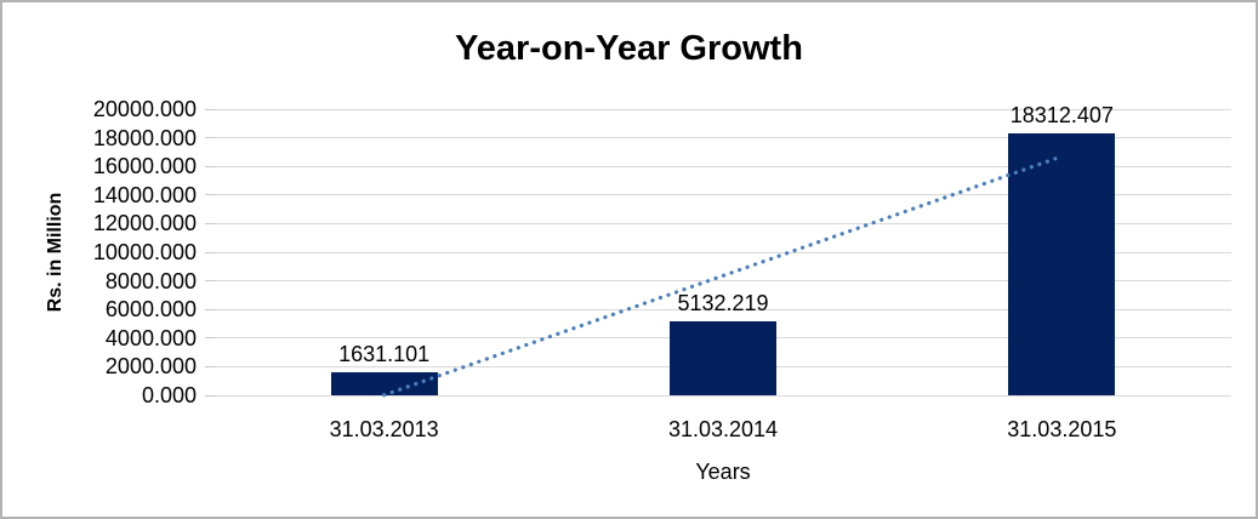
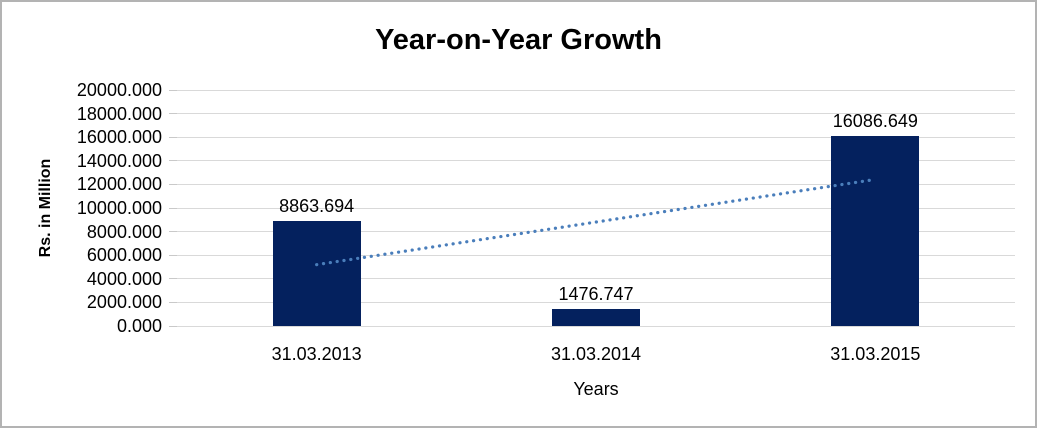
31.03.2013: 1631.101 -> 8863.694
31.03.2014: 5132.219 -> 1476.747
31.03.2015: 18312.407 -> 16086.649
